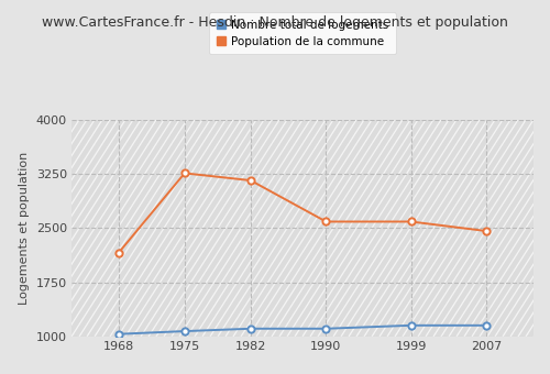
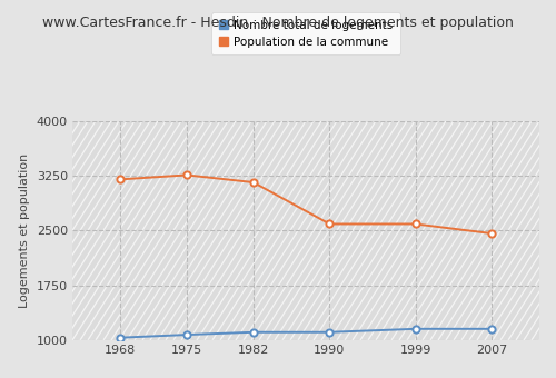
Population de la commune/1968: 2160 -> 3200
